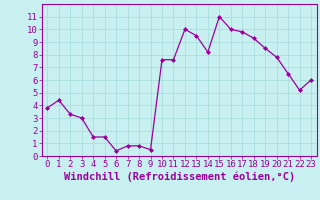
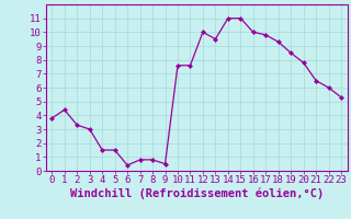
14: 8.2 -> 11.0
22: 5.2 -> 6.0
23: 6.0 -> 5.3
